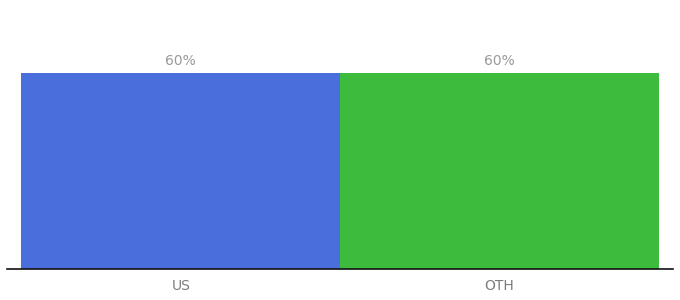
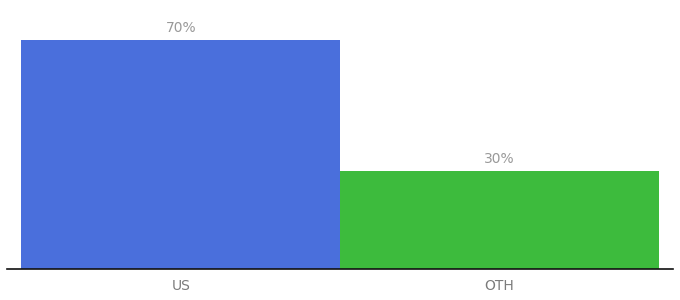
US: 60% -> 70%
OTH: 60% -> 30%
